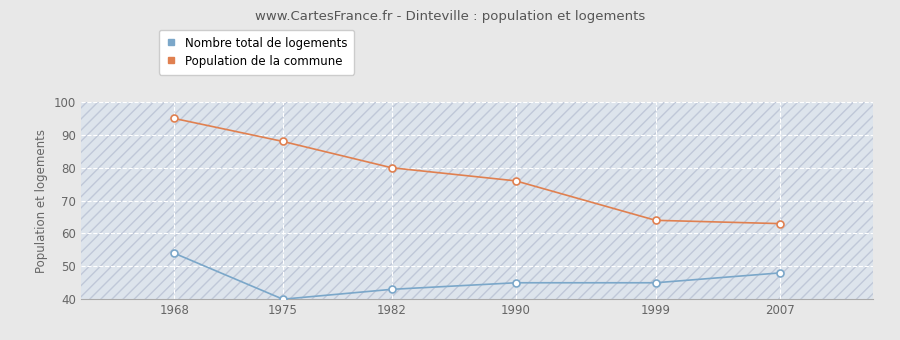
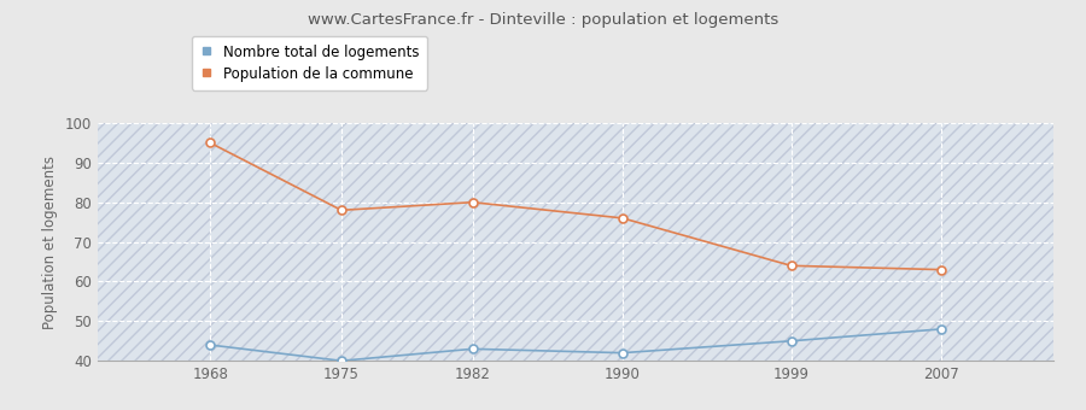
Nombre total de logements/1968: 54 -> 44
Population de la commune/1975: 88 -> 78
Nombre total de logements/1990: 45 -> 42
